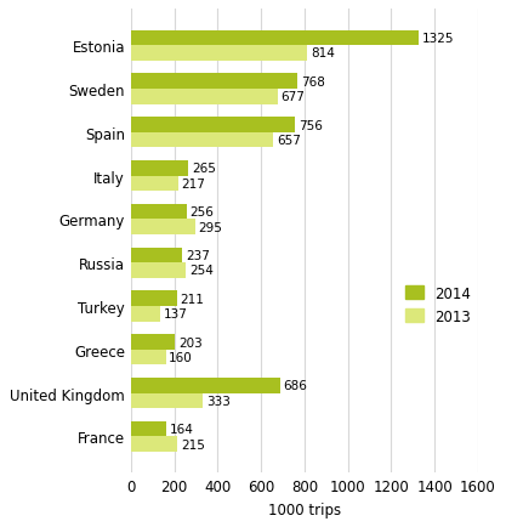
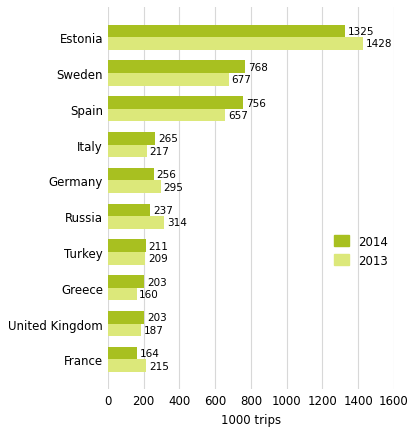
2013/Estonia: 814 -> 1428
2013/Russia: 254 -> 314
2013/Turkey: 137 -> 209
2014/United Kingdom: 686 -> 203
2013/United Kingdom: 333 -> 187
